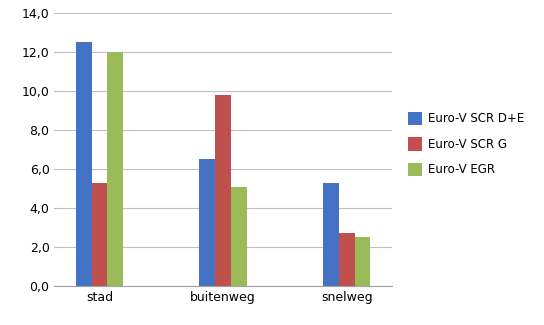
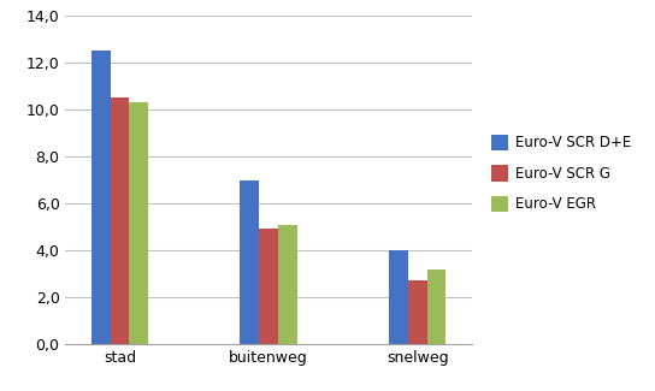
Euro-V SCR G/stad: 5,3 -> 10,5
Euro-V EGR/stad: 12,0 -> 10,3
Euro-V SCR D+E/buitenweg: 6,5 -> 7,0
Euro-V SCR G/buitenweg: 9,8 -> 4,9
Euro-V SCR D+E/snelweg: 5,3 -> 4,0
Euro-V EGR/snelweg: 2,5 -> 3,2
